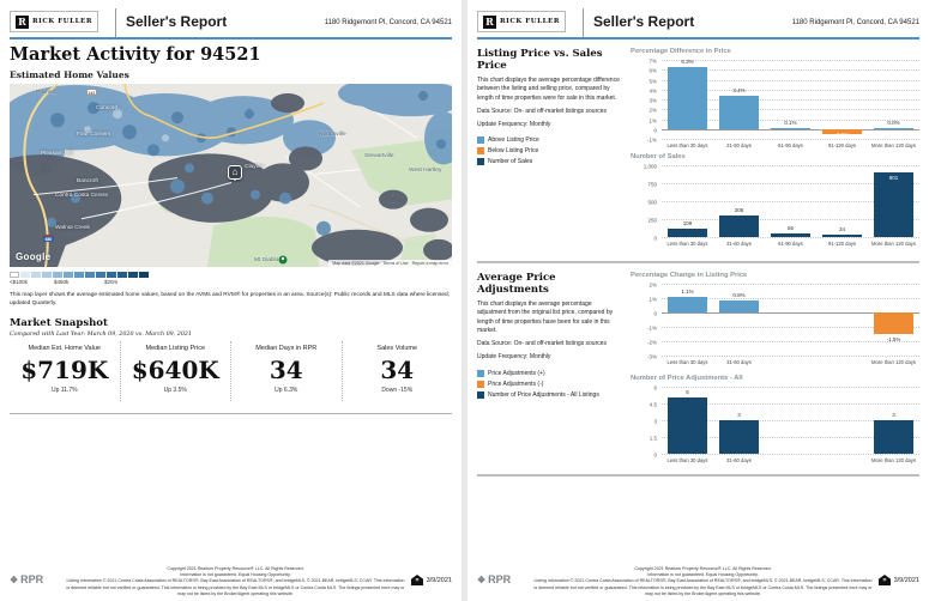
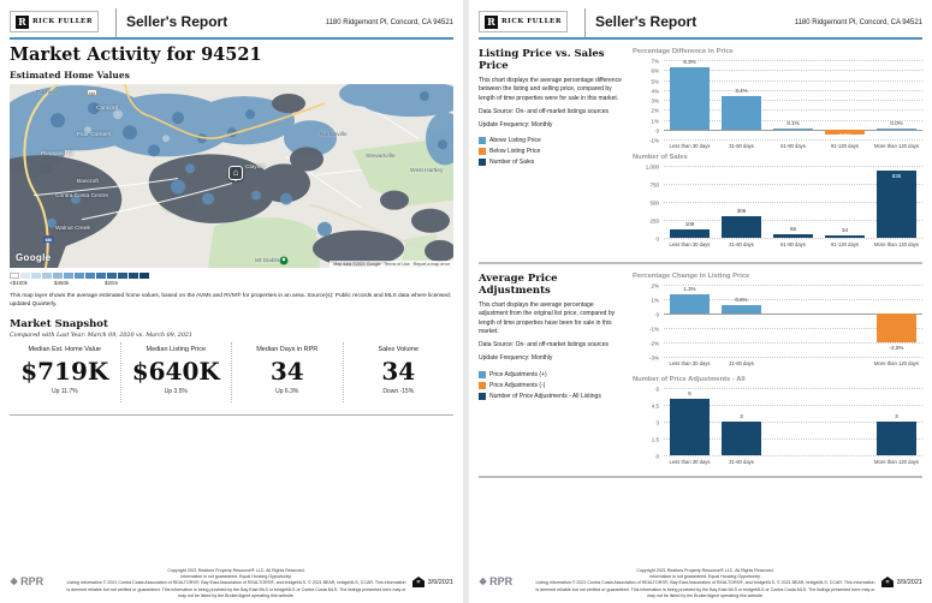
Number of Sales/More than 120 days: 901 -> 935
Percentage Change in Listing Price/Less than 30 days: 1.1% -> 1.3%
Percentage Change in Listing Price/31-60 days: 0.8% -> 0.6%
Percentage Change in Listing Price/More than 120 days: -1.5% -> -2.0%
